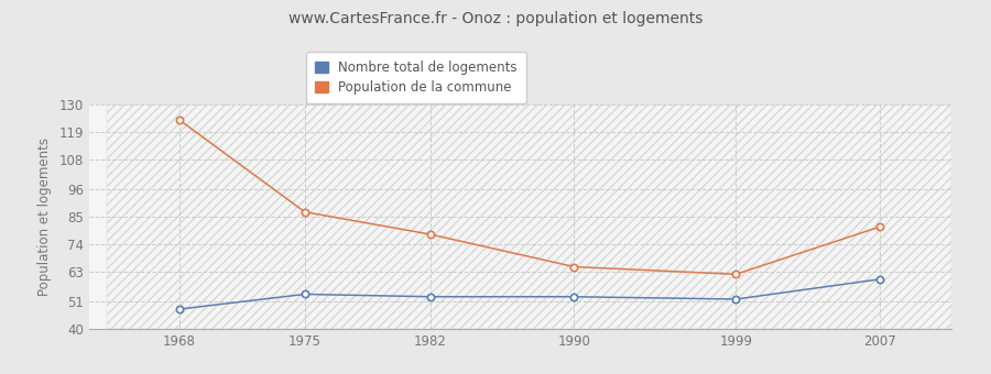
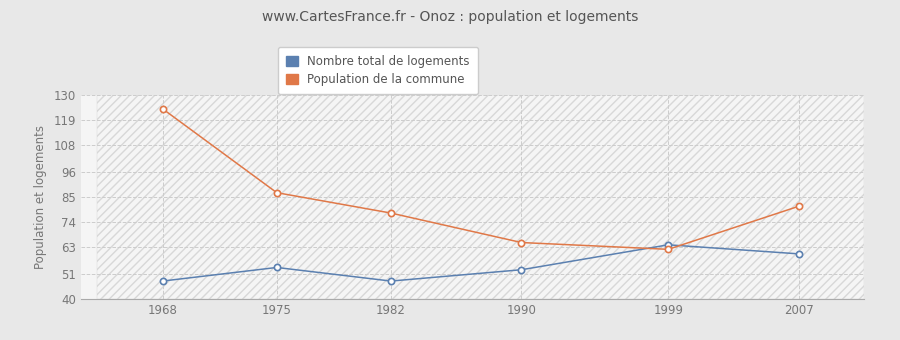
Nombre total de logements/1982: 53 -> 48
Nombre total de logements/1999: 52 -> 64
